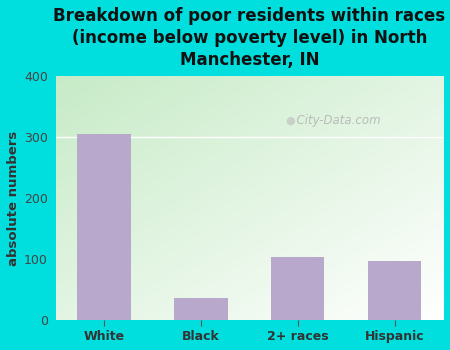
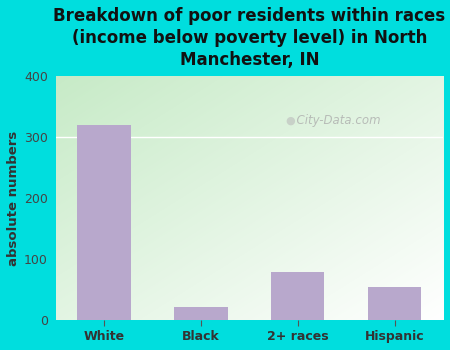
White: 306 -> 320
Black: 36 -> 22
2+ races: 104 -> 80
Hispanic: 98 -> 55
